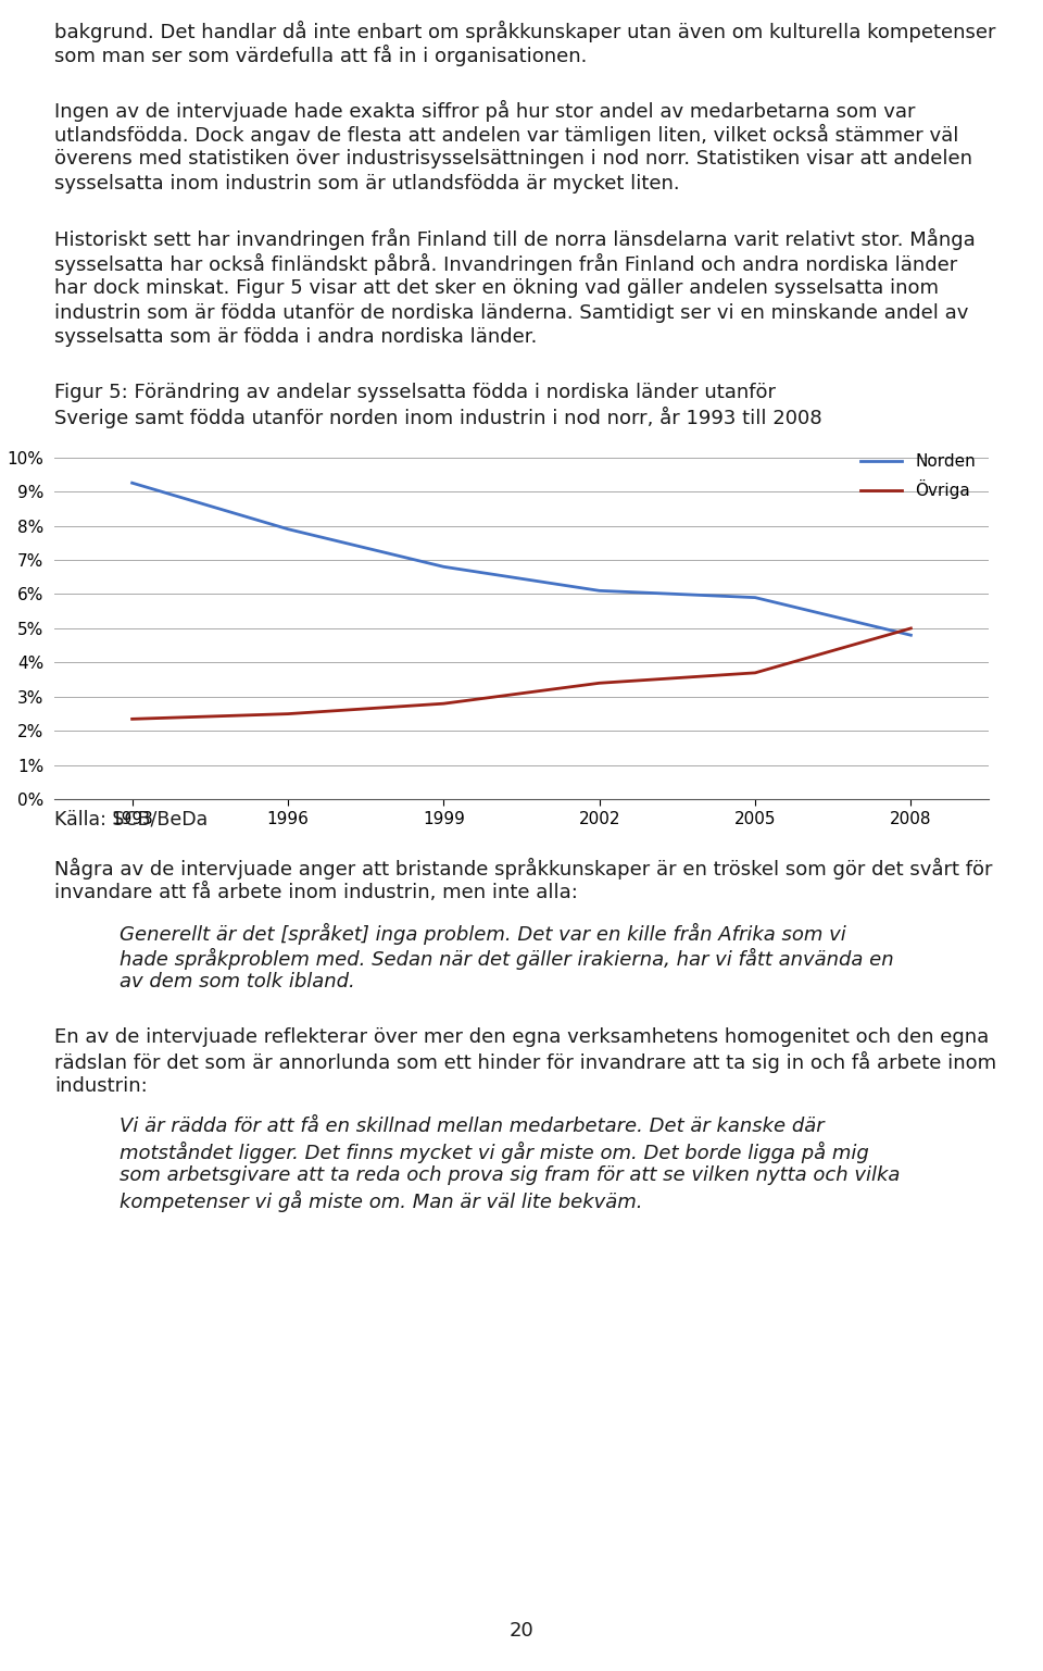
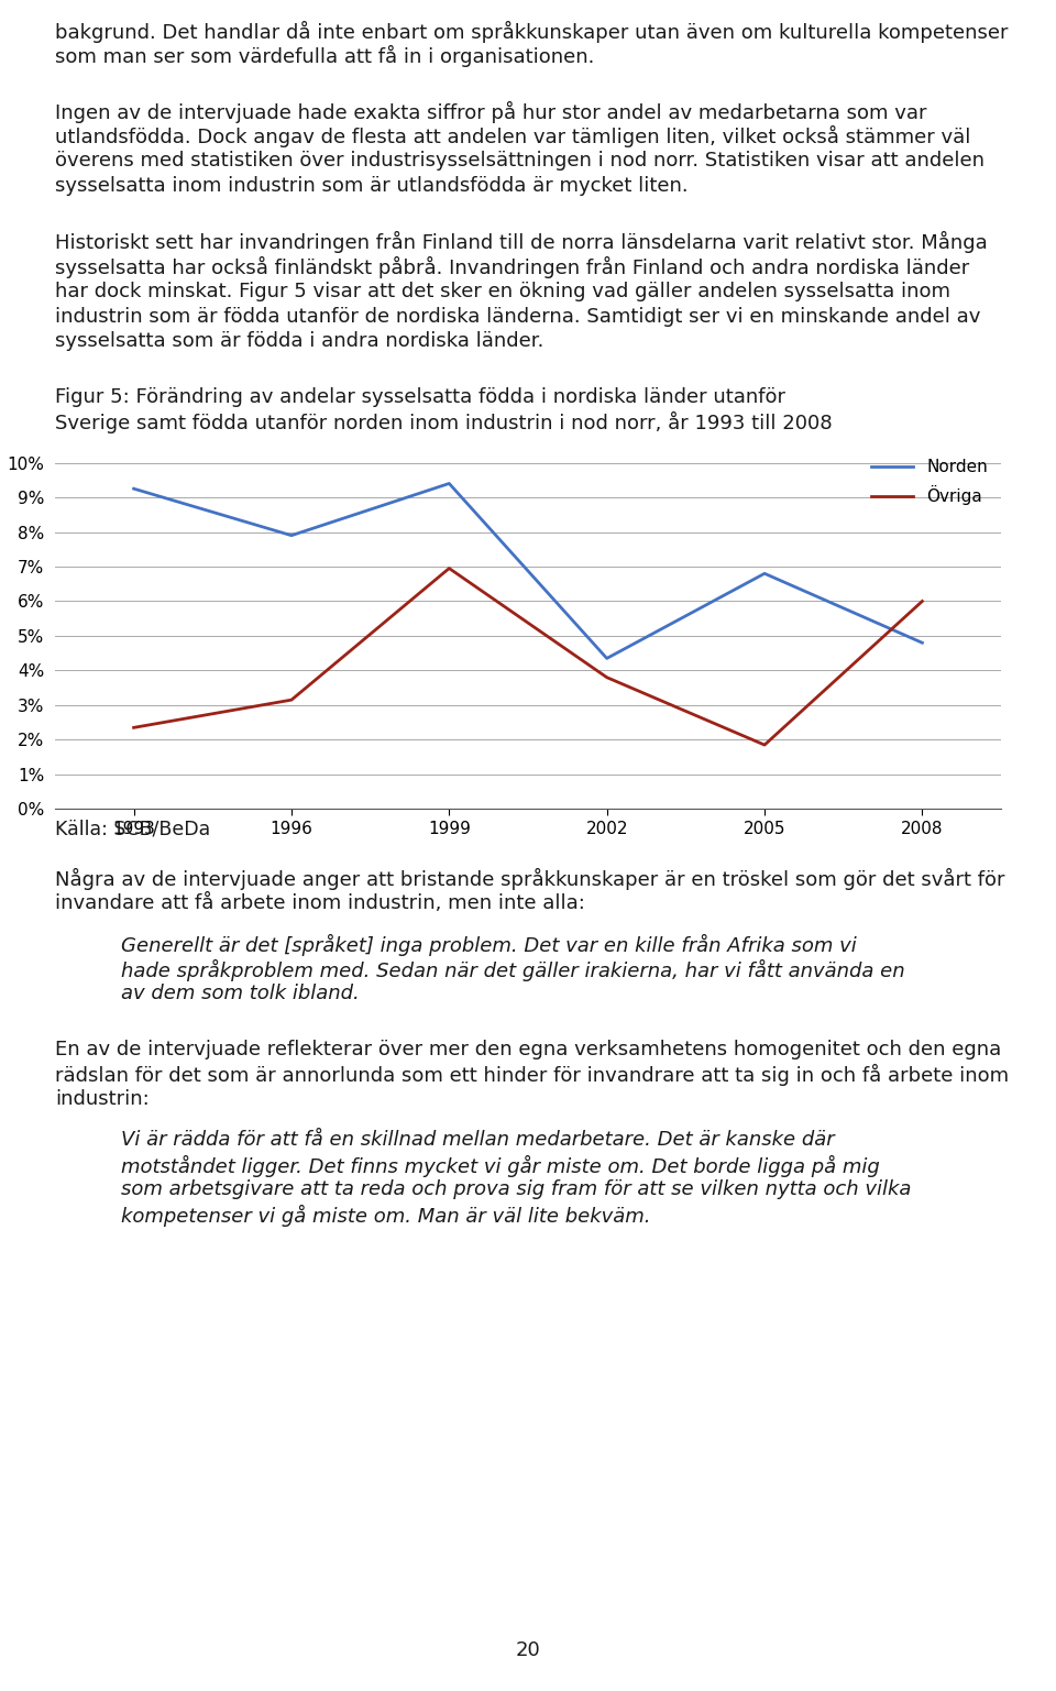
Övriga/1996: 2.50% -> 3.15%
Norden/1999: 6.80% -> 9.40%
Övriga/1999: 2.80% -> 6.95%
Norden/2002: 6.10% -> 4.35%
Övriga/2002: 3.40% -> 3.80%
Norden/2005: 5.90% -> 6.80%
Övriga/2005: 3.70% -> 1.85%
Övriga/2008: 5.00% -> 6.00%
